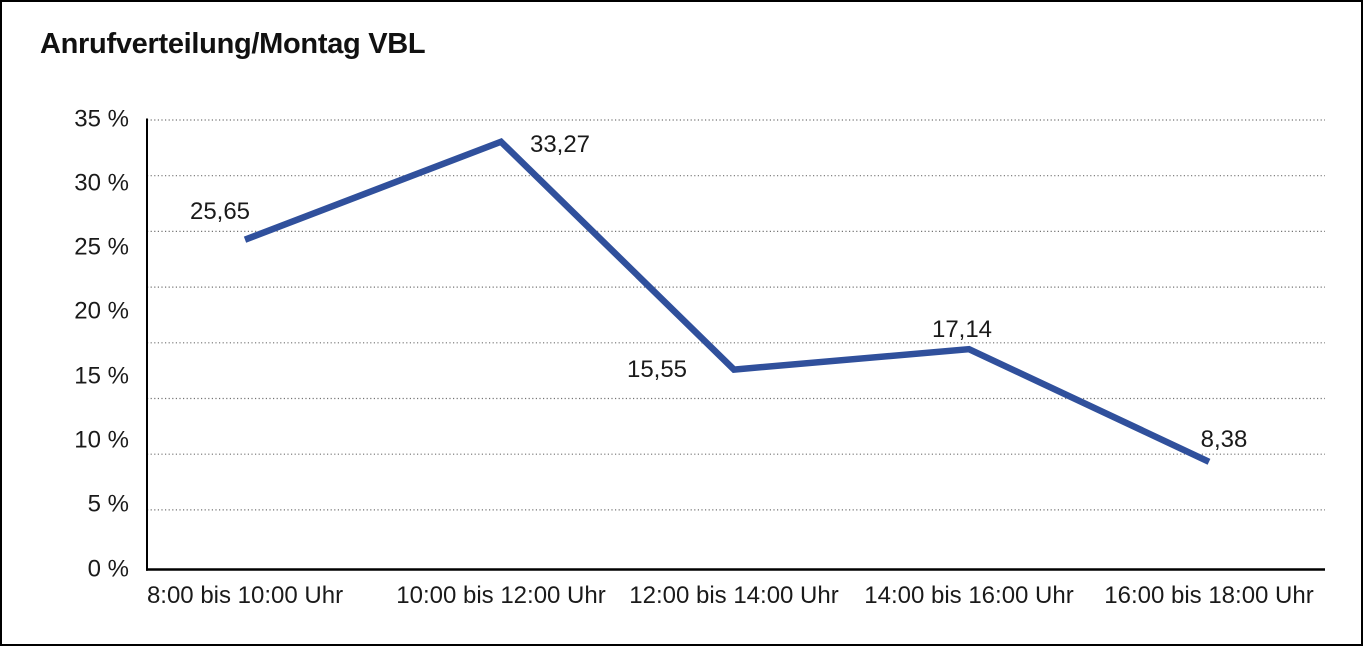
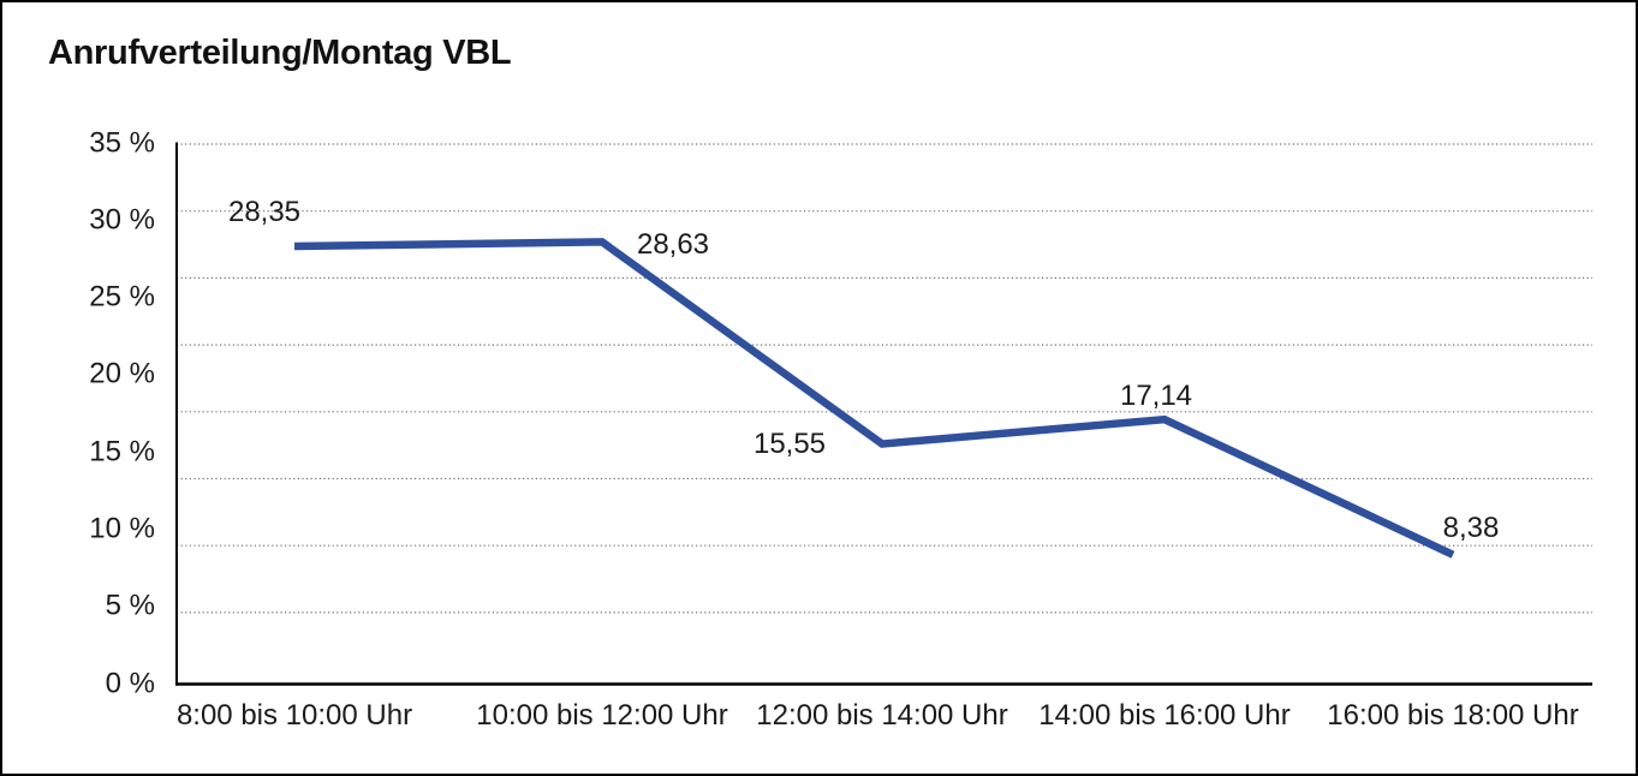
8:00 bis 10:00 Uhr: 25,65 -> 28,35
10:00 bis 12:00 Uhr: 33,27 -> 28,63
